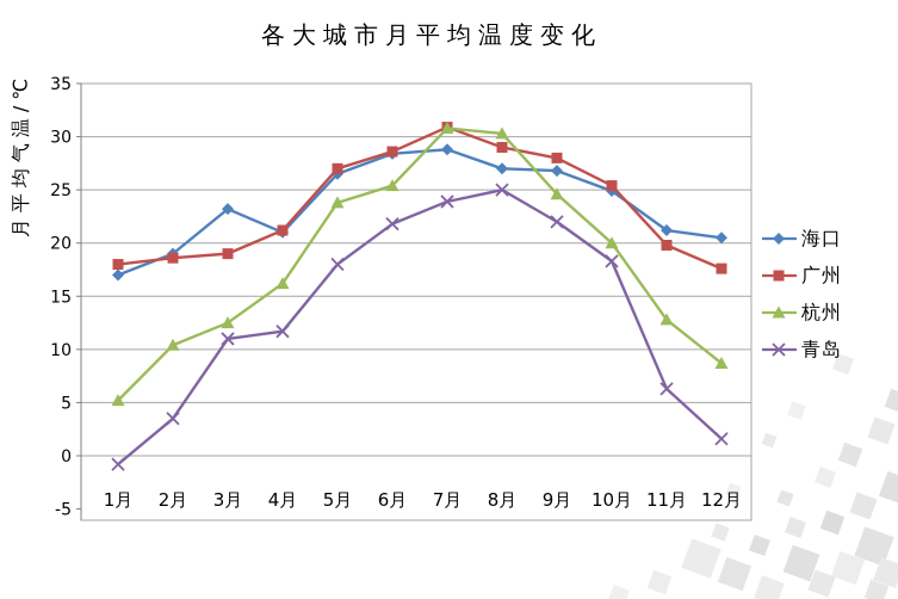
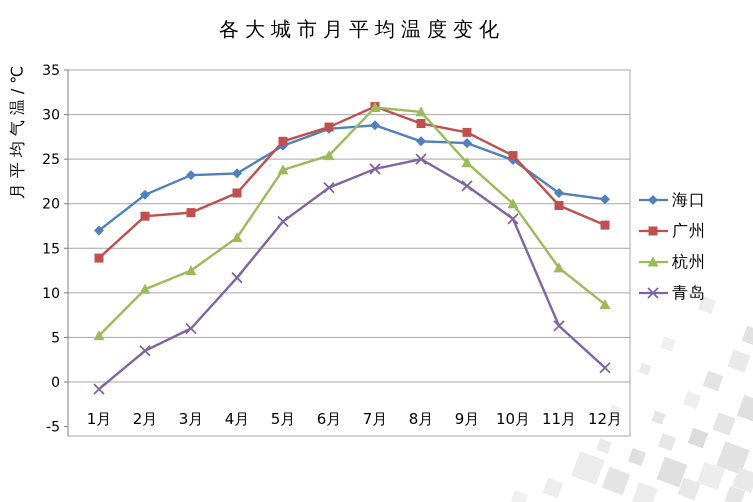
广州/1月: 18 -> 14
海口/2月: 19 -> 21
青岛/3月: 11 -> 6
海口/4月: 21 -> 23
